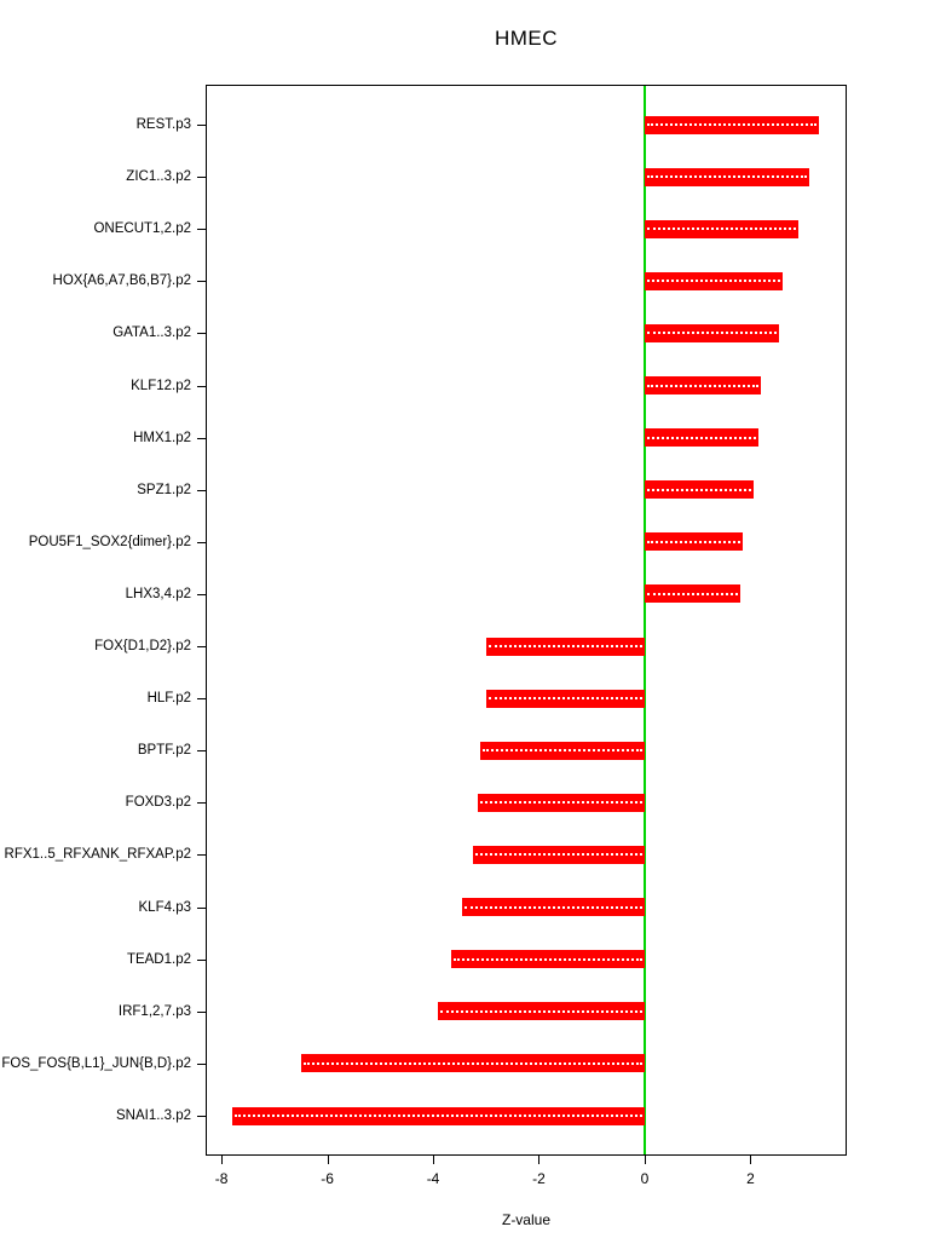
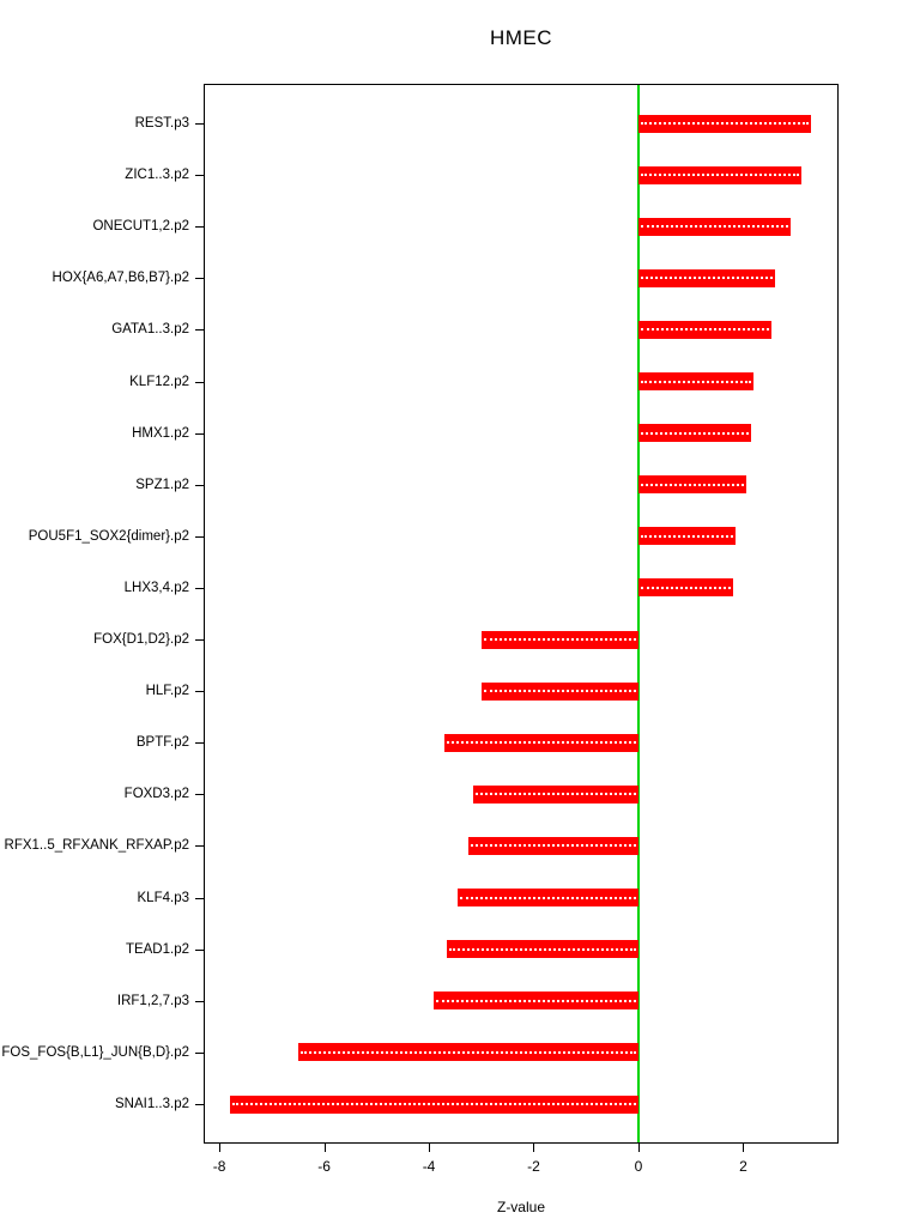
BPTF.p2: -3.1 -> -3.7
